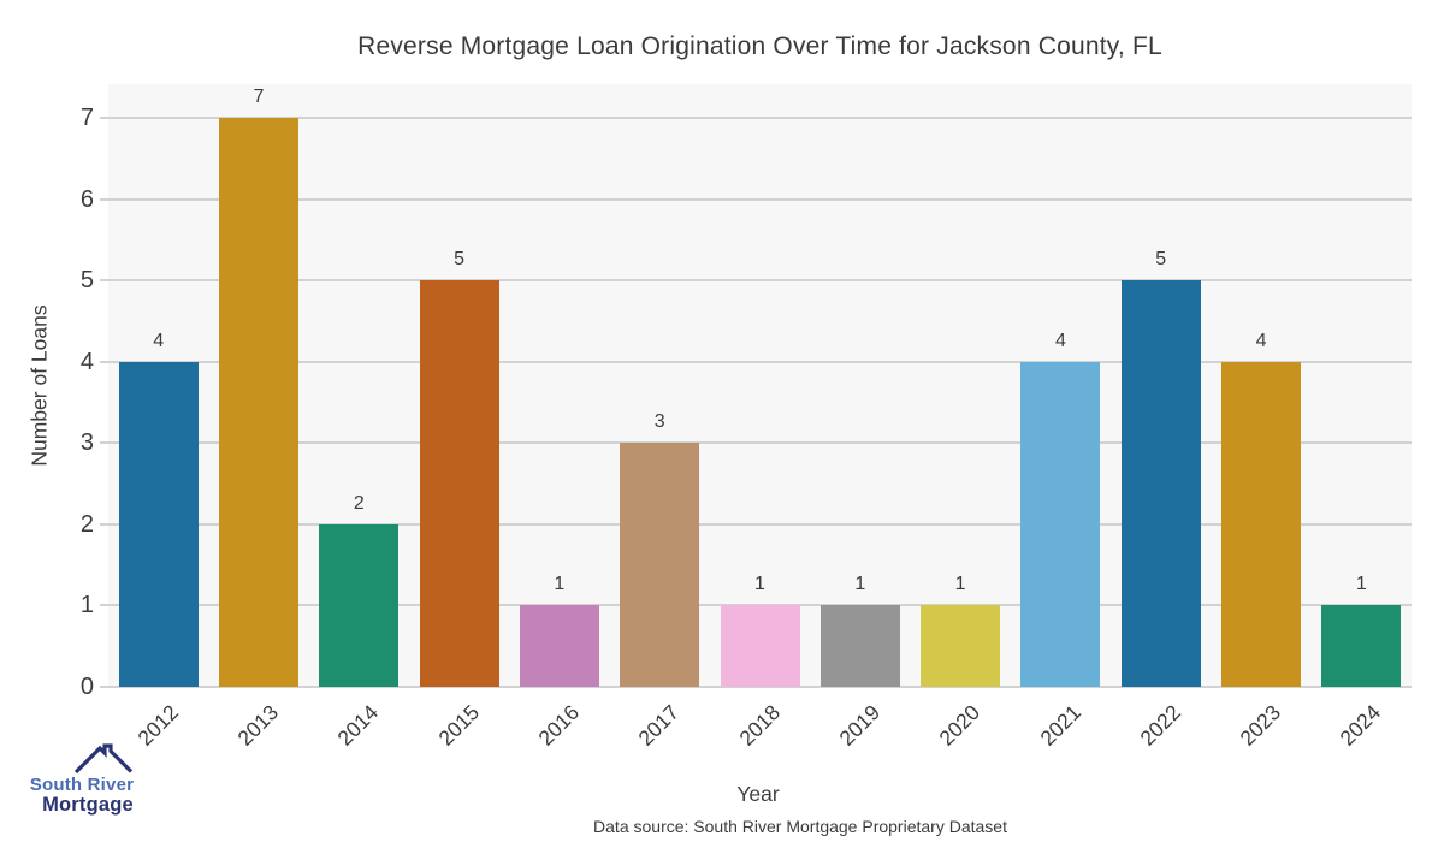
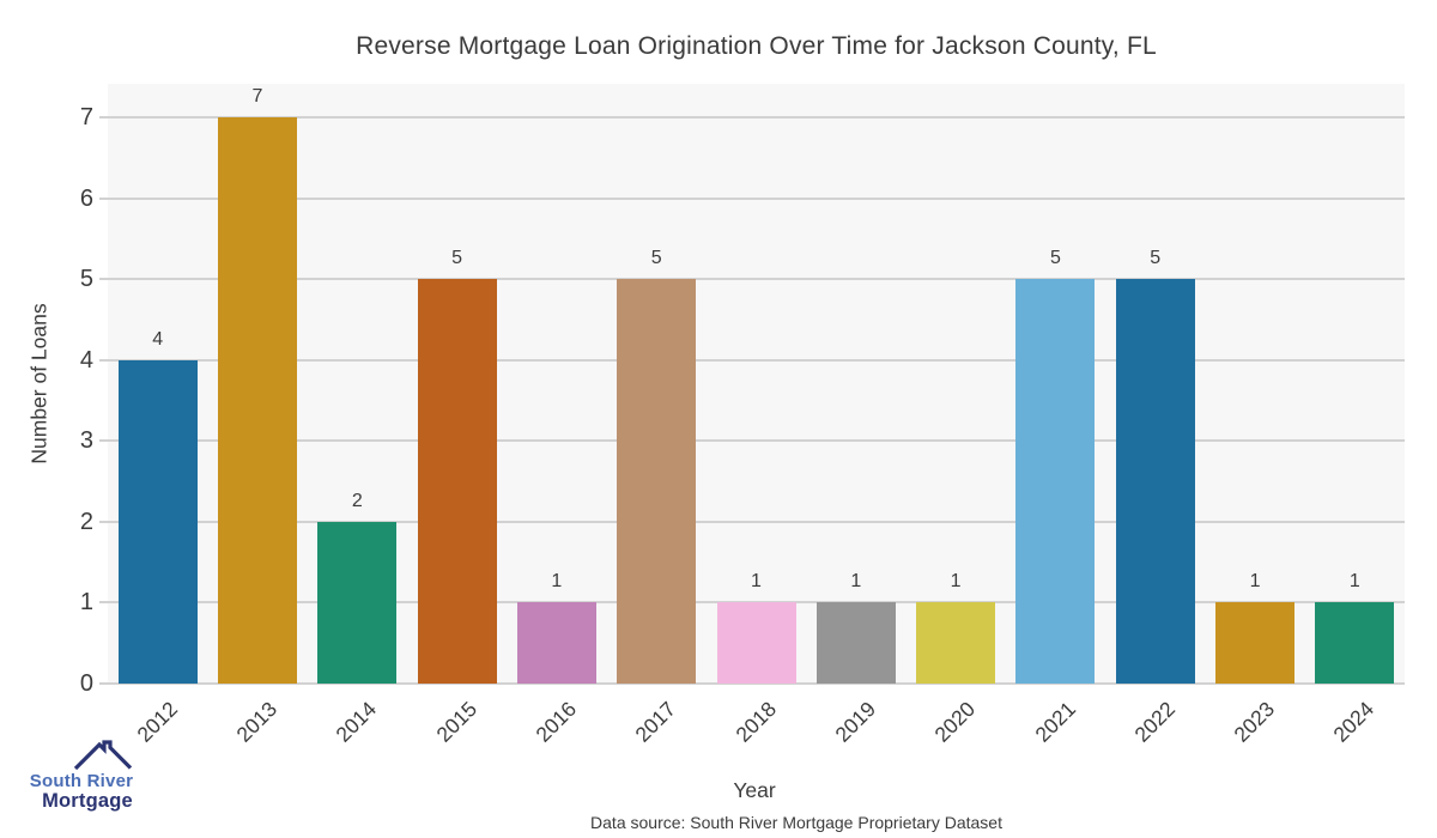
2017: 3 -> 5
2021: 4 -> 5
2023: 4 -> 1
